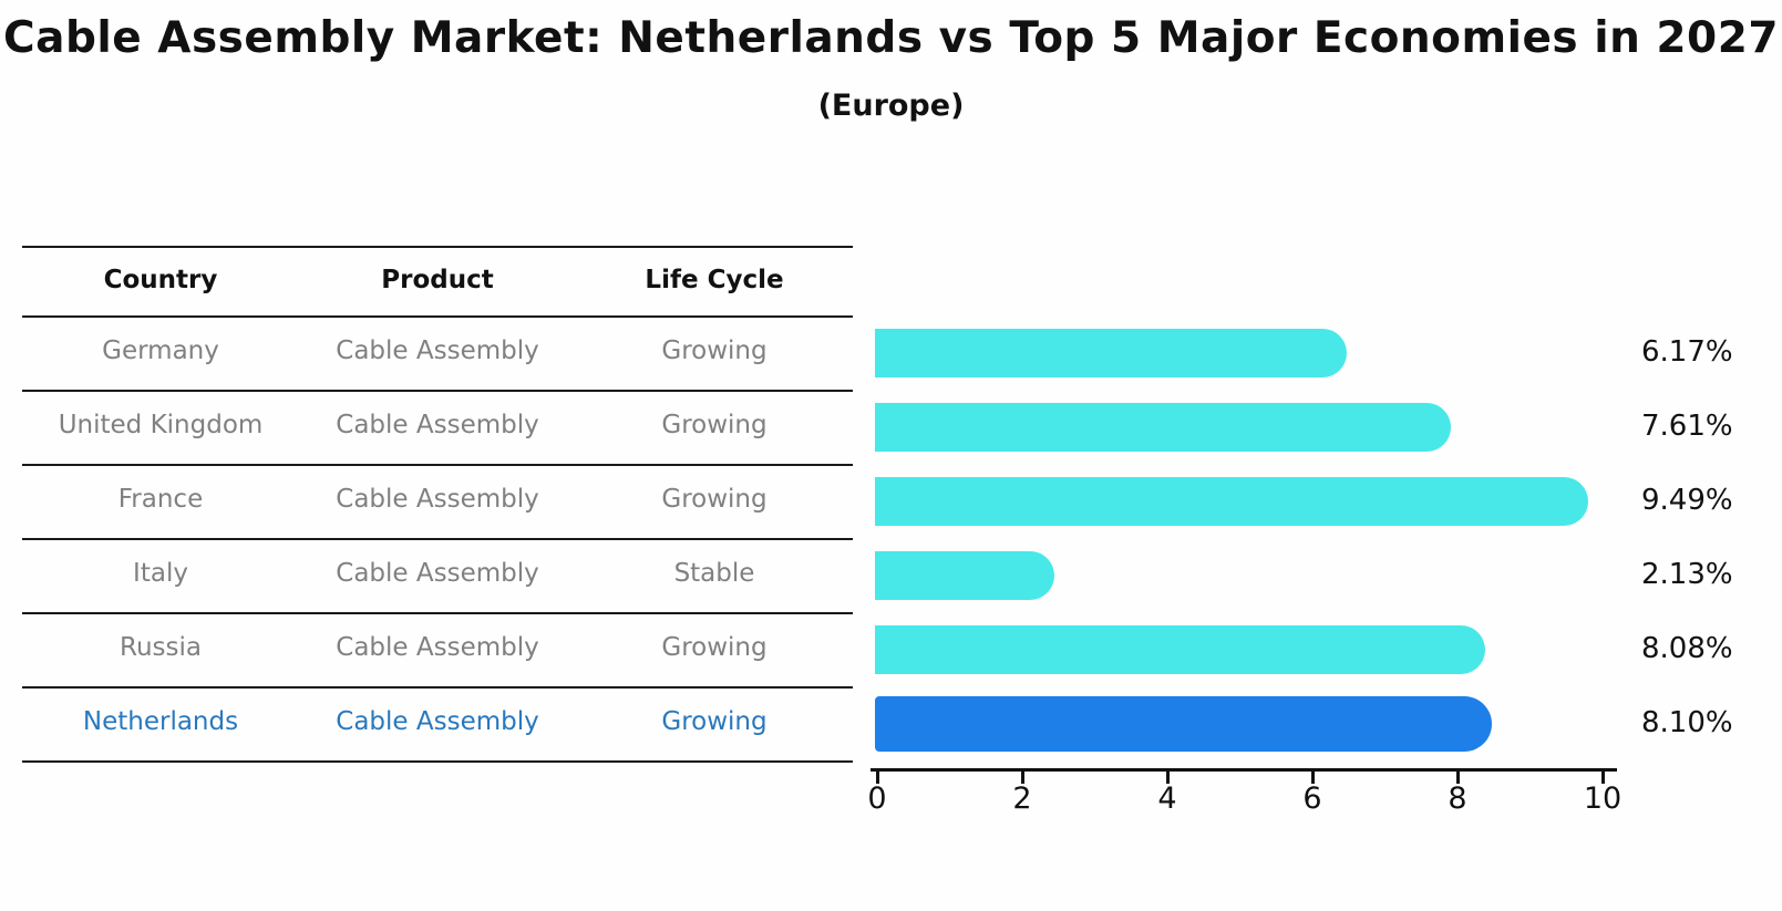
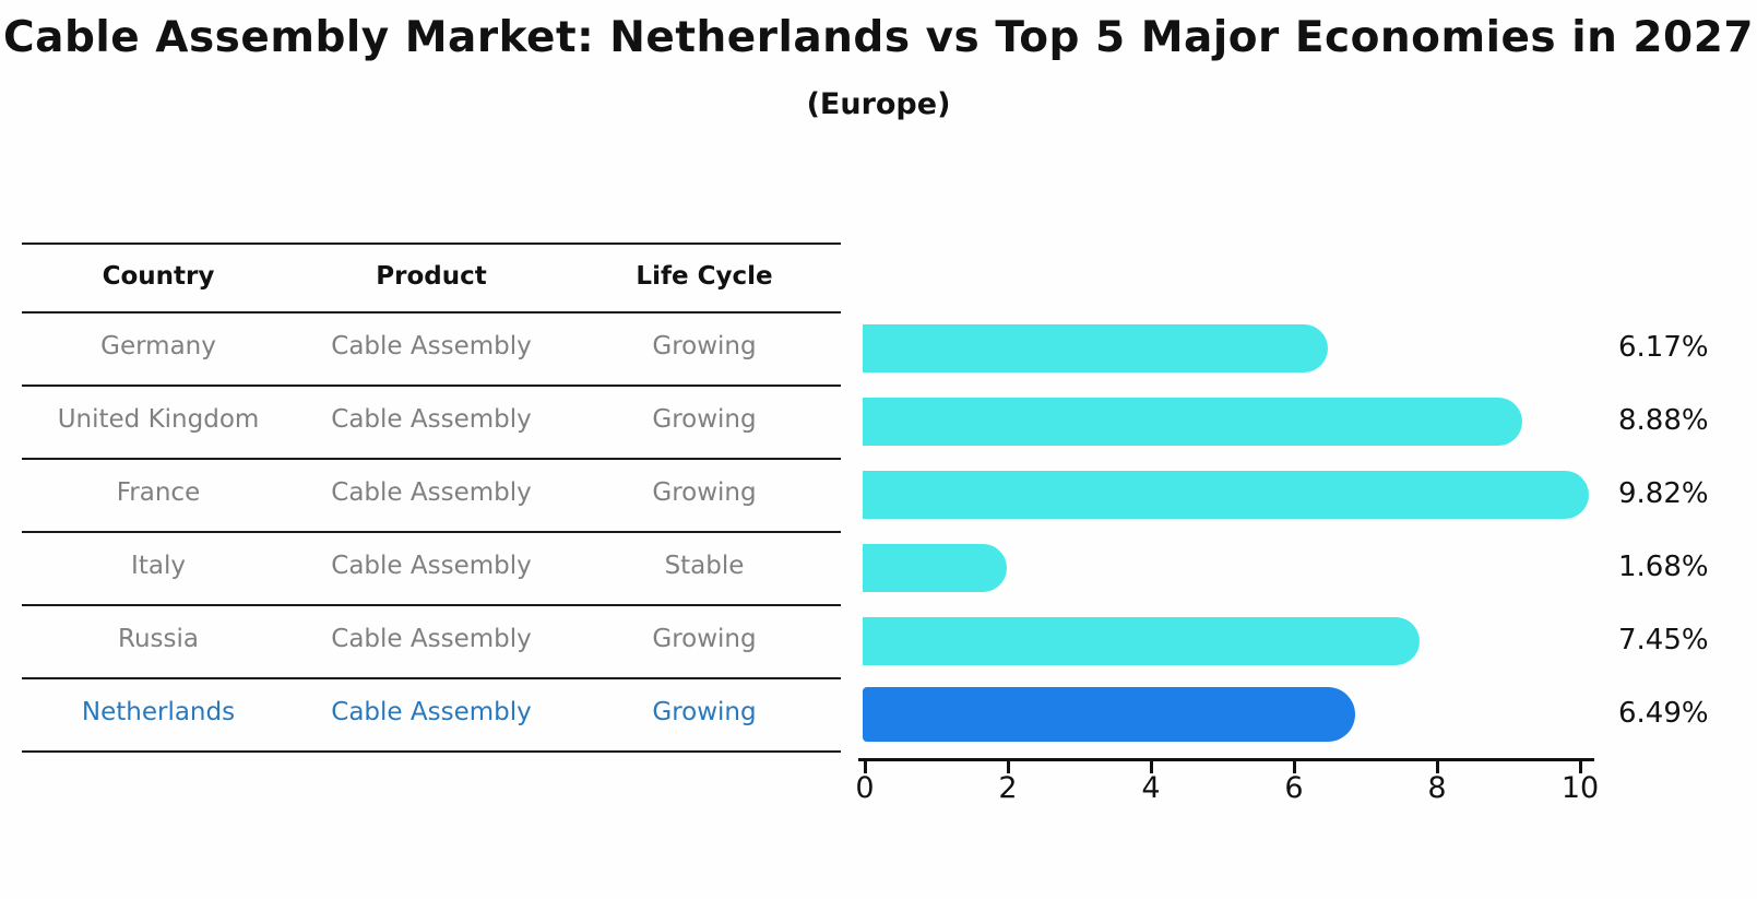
United Kingdom: 7.61% -> 8.88%
France: 9.49% -> 9.82%
Italy: 2.13% -> 1.68%
Russia: 8.08% -> 7.45%
Netherlands: 8.10% -> 6.49%
